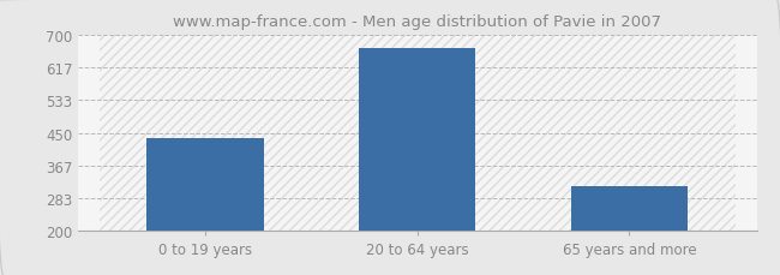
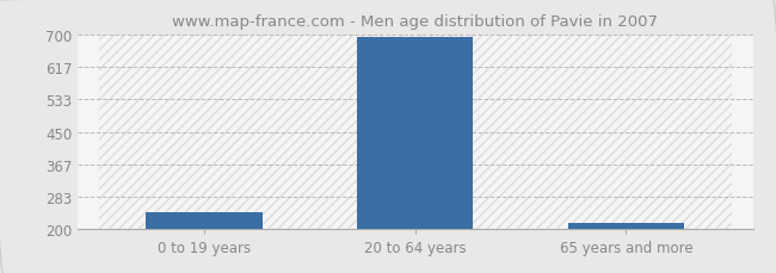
0 to 19 years: 435 -> 245
20 to 64 years: 665 -> 693
65 years and more: 315 -> 215
